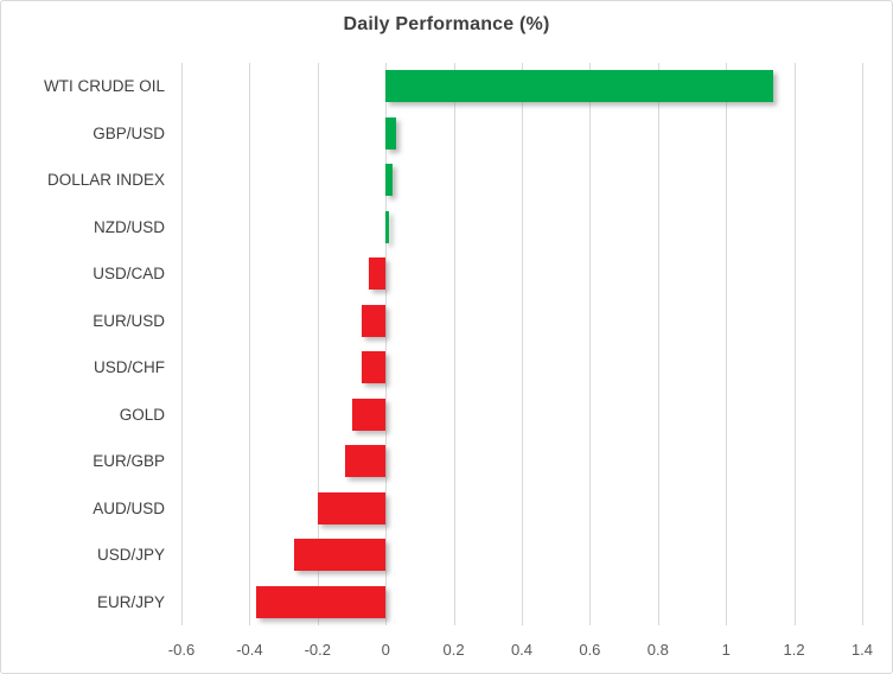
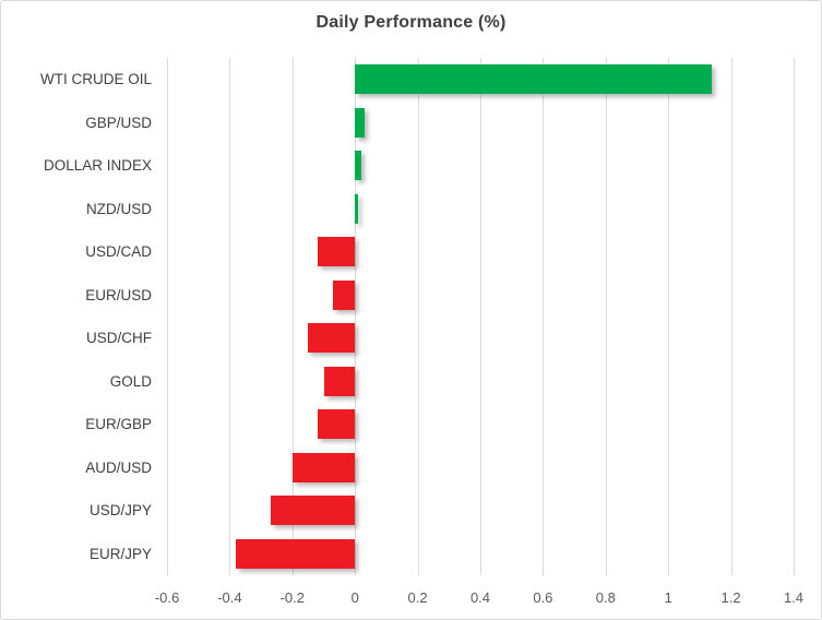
USD/CAD: -0.05 -> -0.12
USD/CHF: -0.07 -> -0.15
